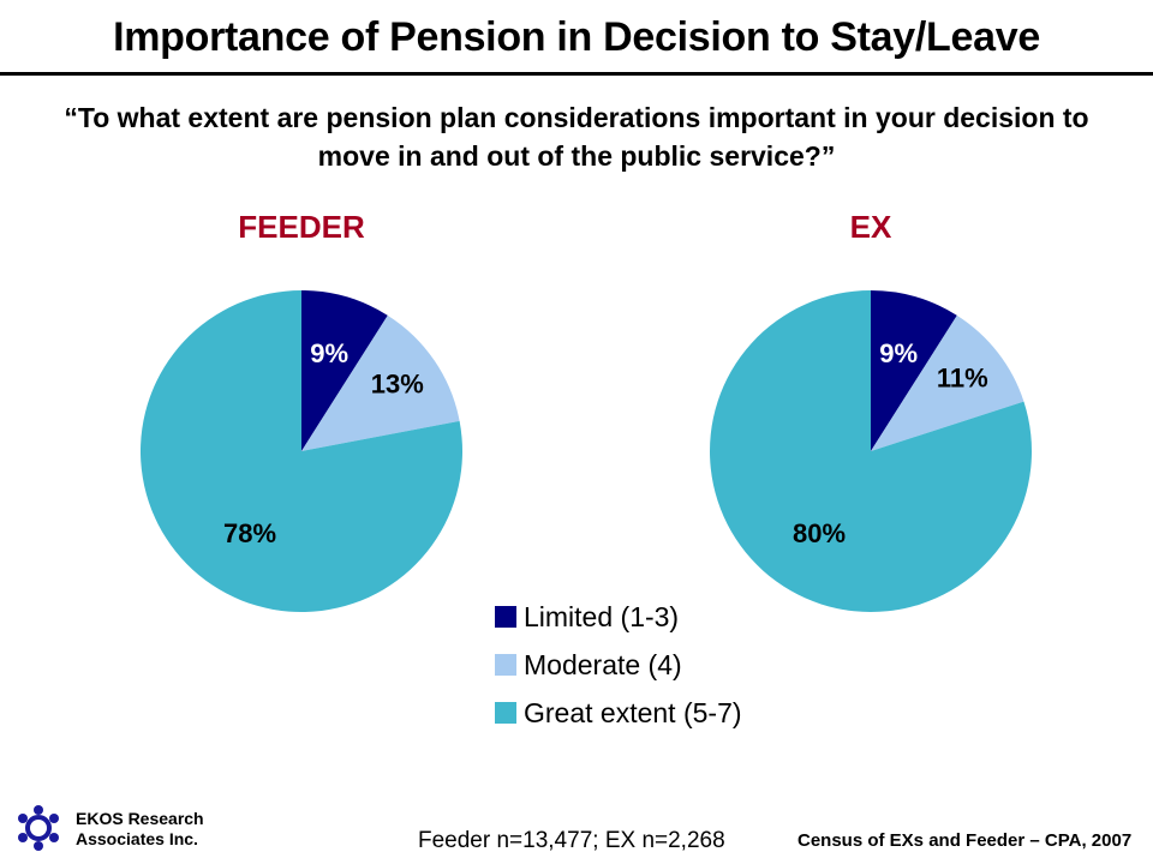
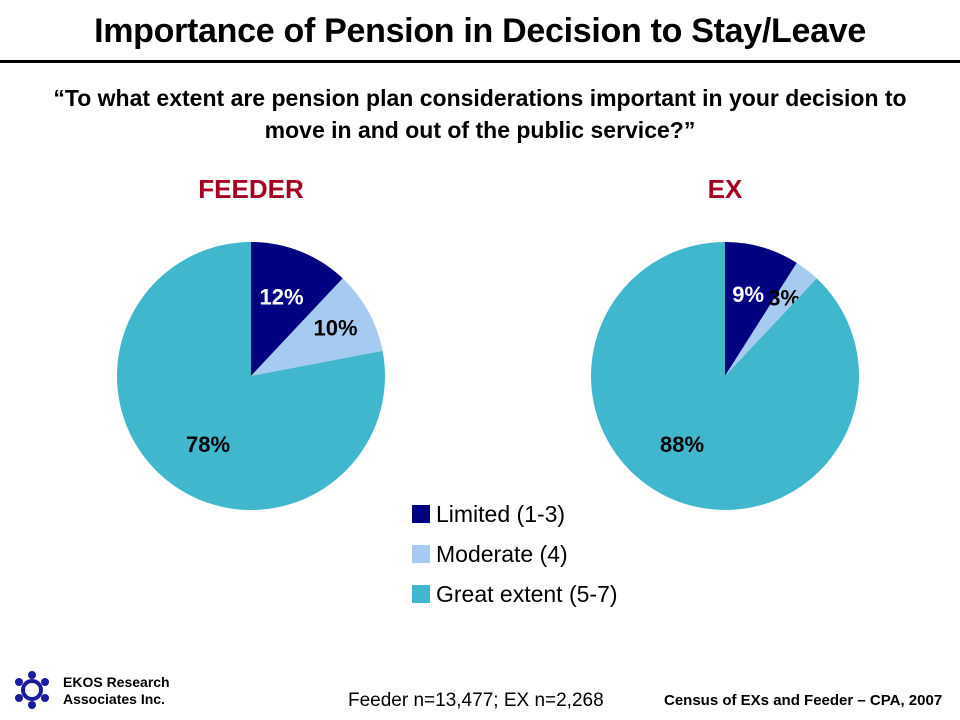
FEEDER/Limited (1-3): 9% -> 12%
FEEDER/Moderate (4): 13% -> 10%
EX/Moderate (4): 11% -> 3%
EX/Great extent (5-7): 80% -> 88%
